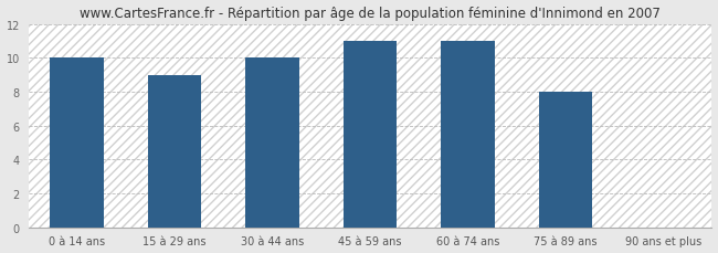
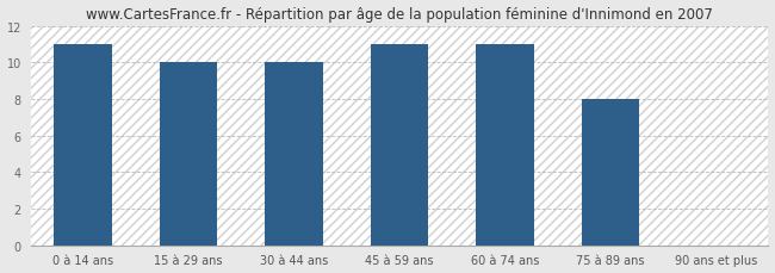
0 à 14 ans: 10 -> 11
15 à 29 ans: 9 -> 10
